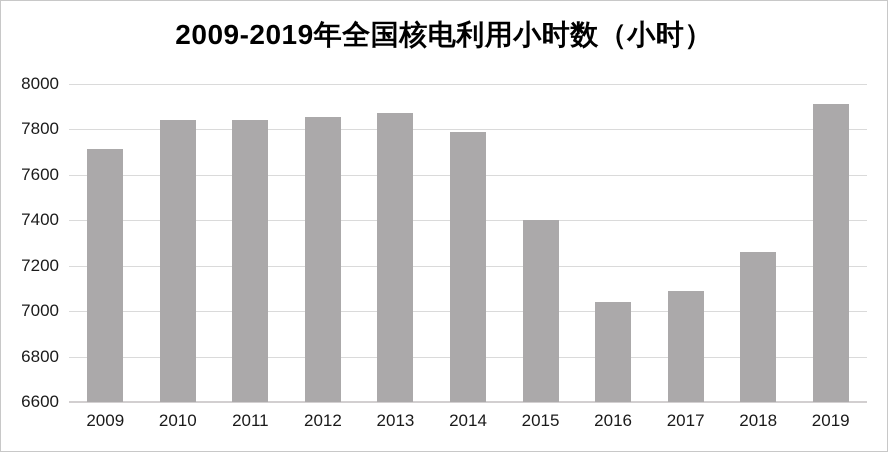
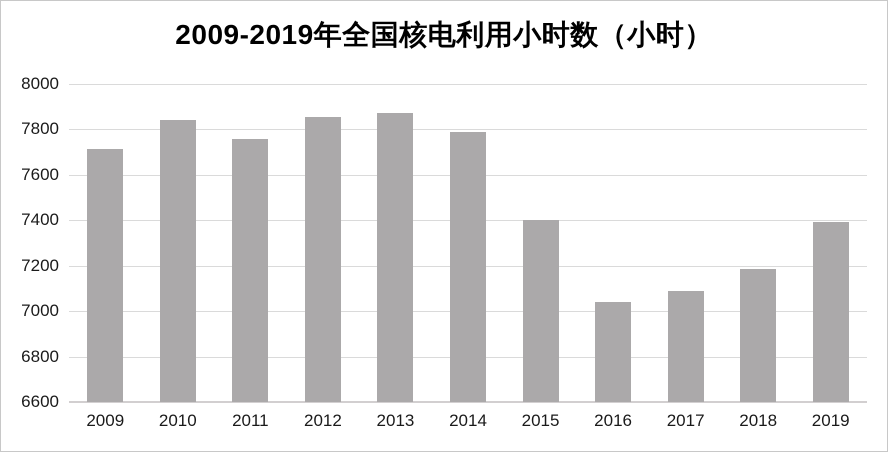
2011: 7840 -> 7760
2018: 7260 -> 7180
2019: 7910 -> 7390
